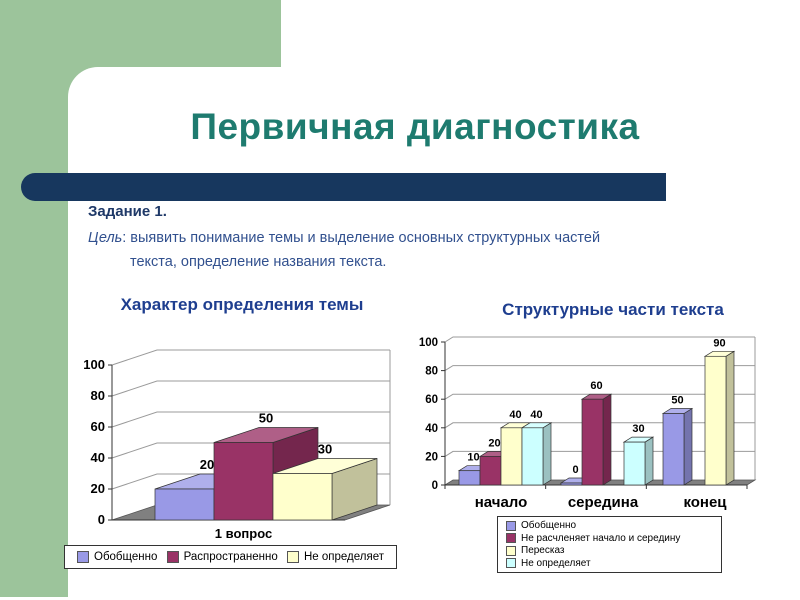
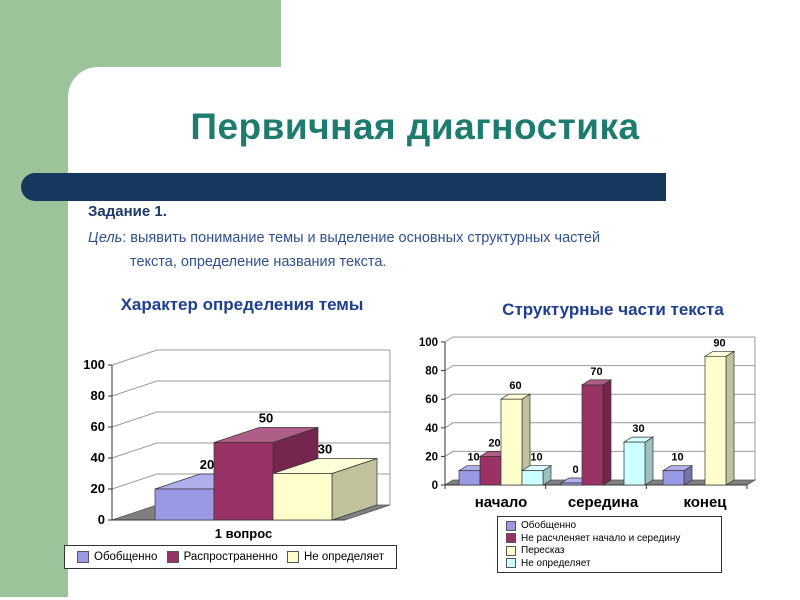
Структурные части текста/Пересказ/начало: 40 -> 60
Структурные части текста/Не определяет/начало: 40 -> 10
Структурные части текста/Не расчленяет начало и середину/середина: 60 -> 70
Структурные части текста/Обобщенно/конец: 50 -> 10
